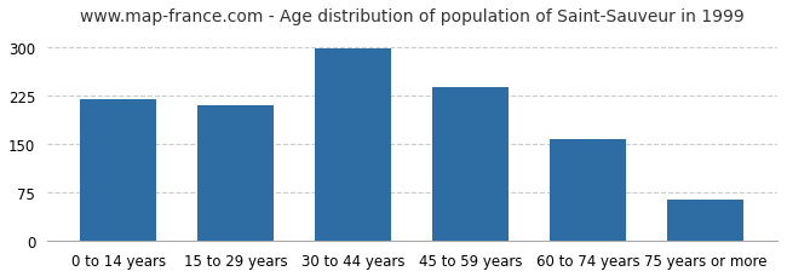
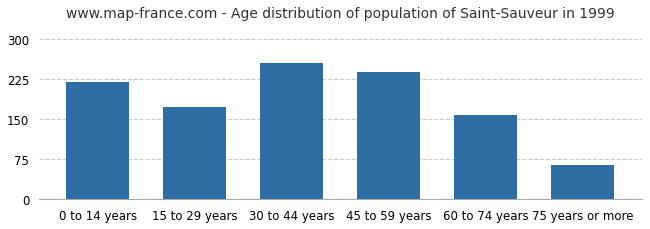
15 to 29 years: 210 -> 172
30 to 44 years: 298 -> 254
